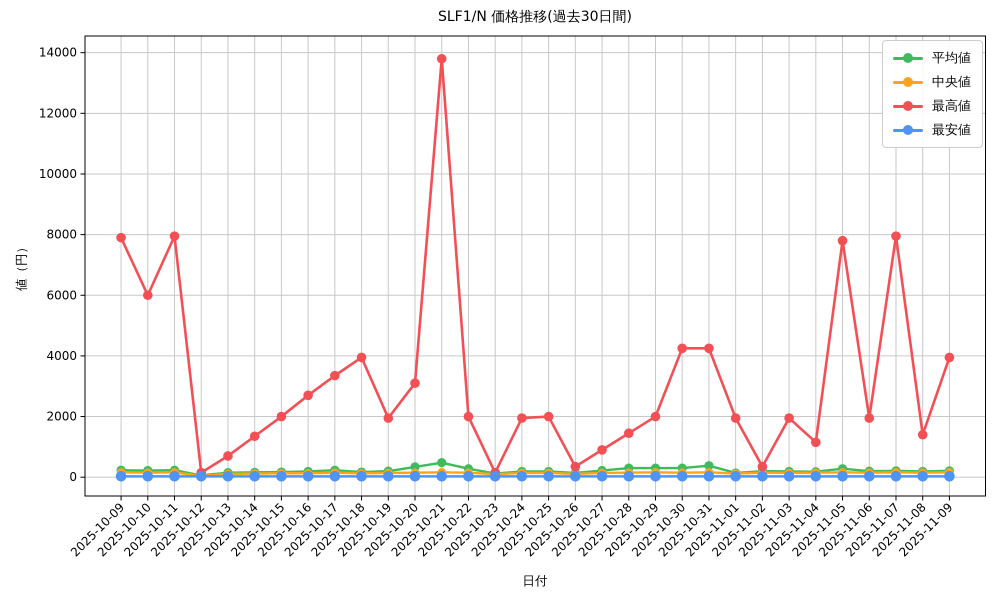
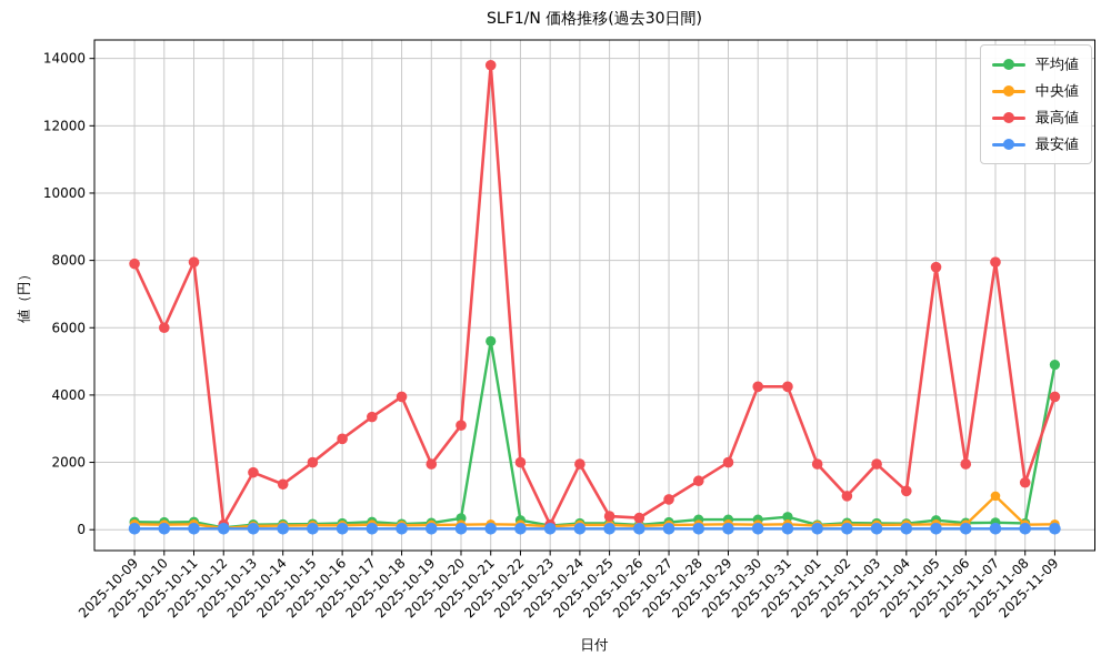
最高値/2025-10-13: 700 -> 1700
平均値/2025-10-21: 500 -> 5600
最高値/2025-10-25: 2000 -> 400
最高値/2025-11-02: 400 -> 1000
中央値/2025-11-07: 200 -> 1000
平均値/2025-11-09: 200 -> 4900
